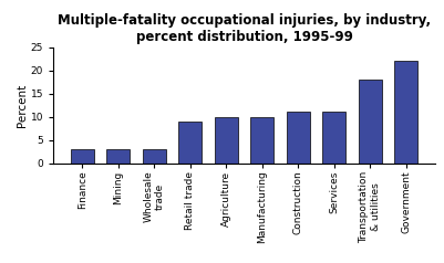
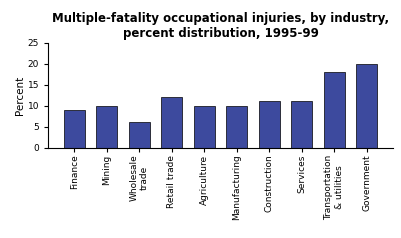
Finance: 3 -> 9
Mining: 3 -> 10
Wholesale trade: 3 -> 6
Retail trade: 9 -> 12
Government: 22 -> 20
